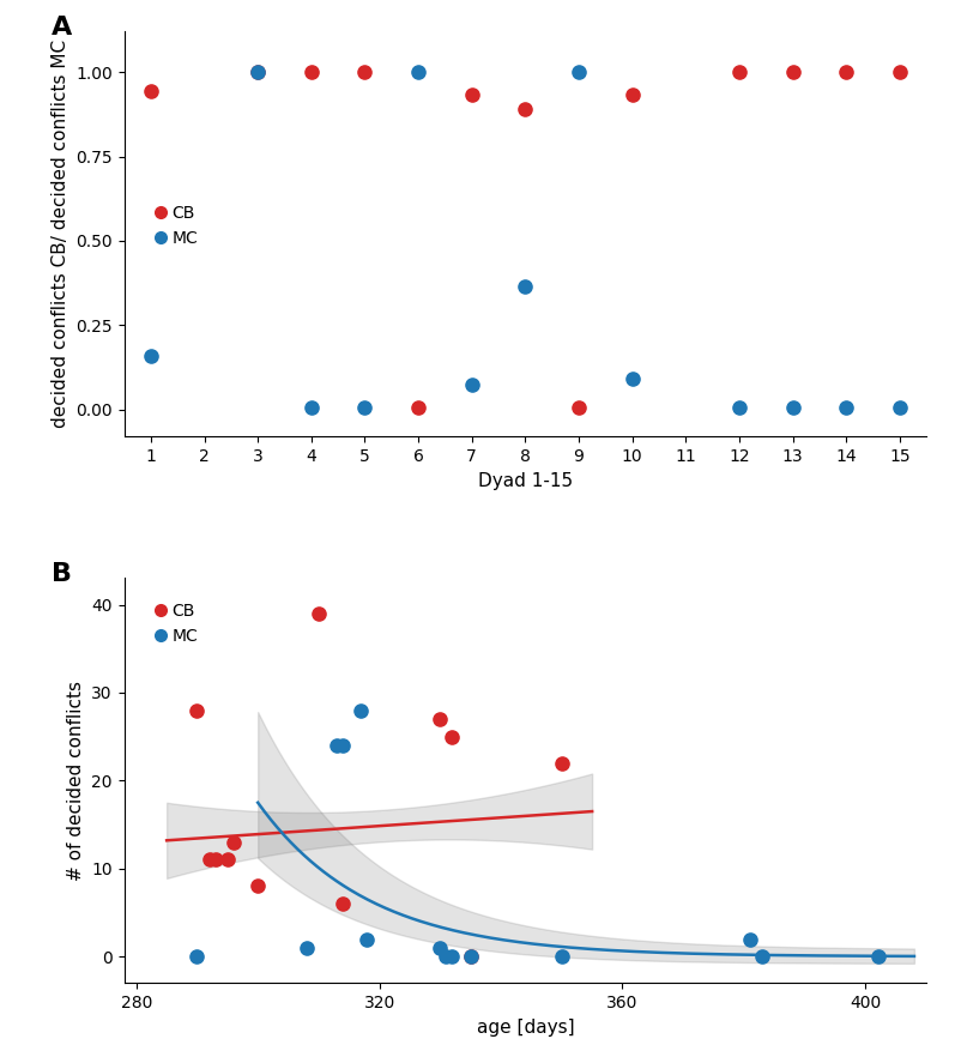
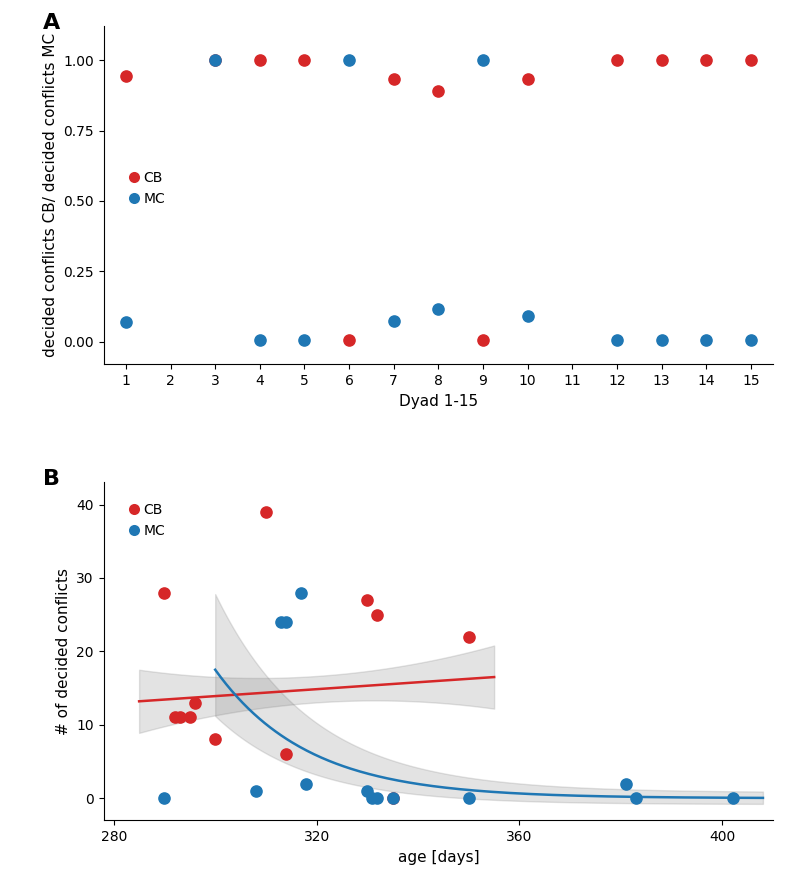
MC/1: 0.160 -> 0.070
MC/8: 0.365 -> 0.115
